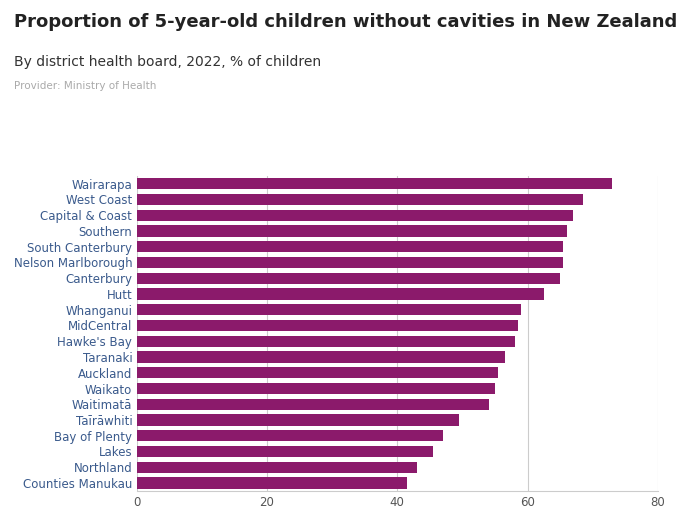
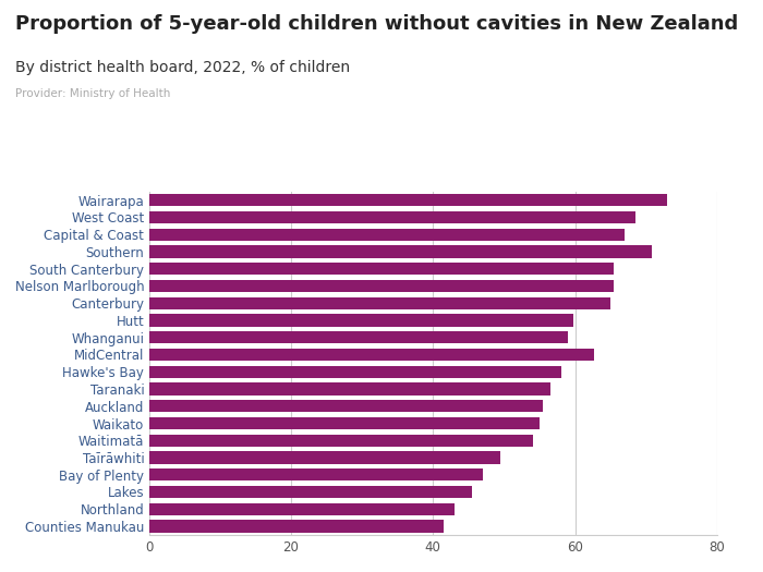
Southern: 66.0 -> 70.8
Hutt: 62.5 -> 59.8
MidCentral: 58.5 -> 62.6
